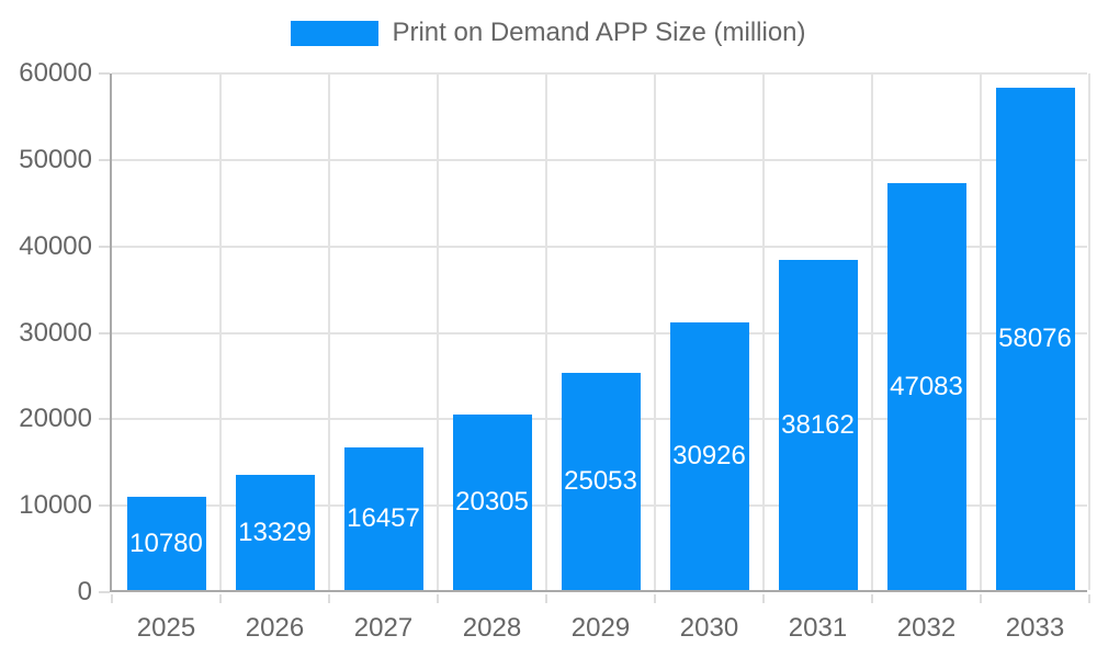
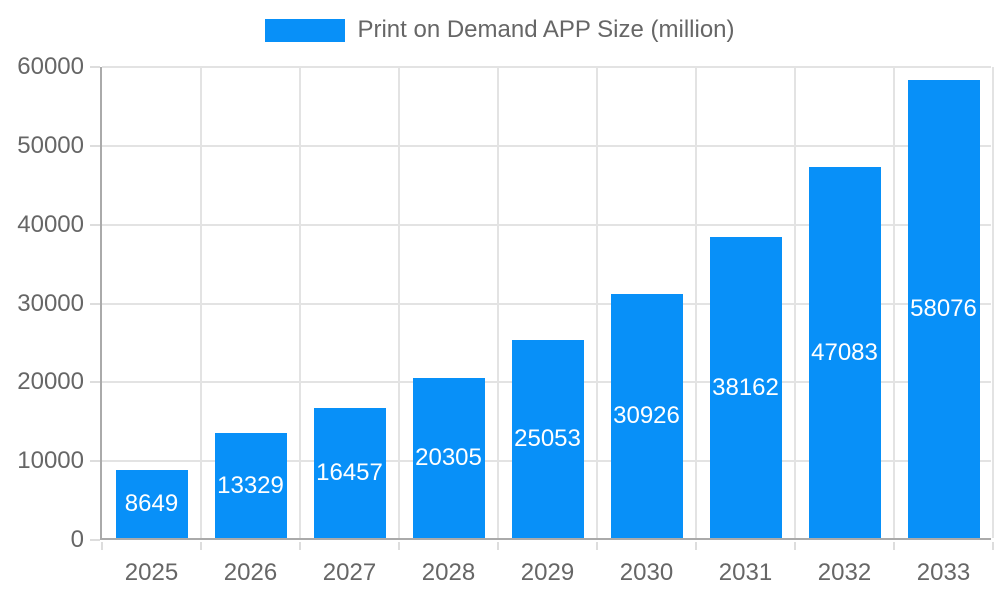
2025: 10780 -> 8649
